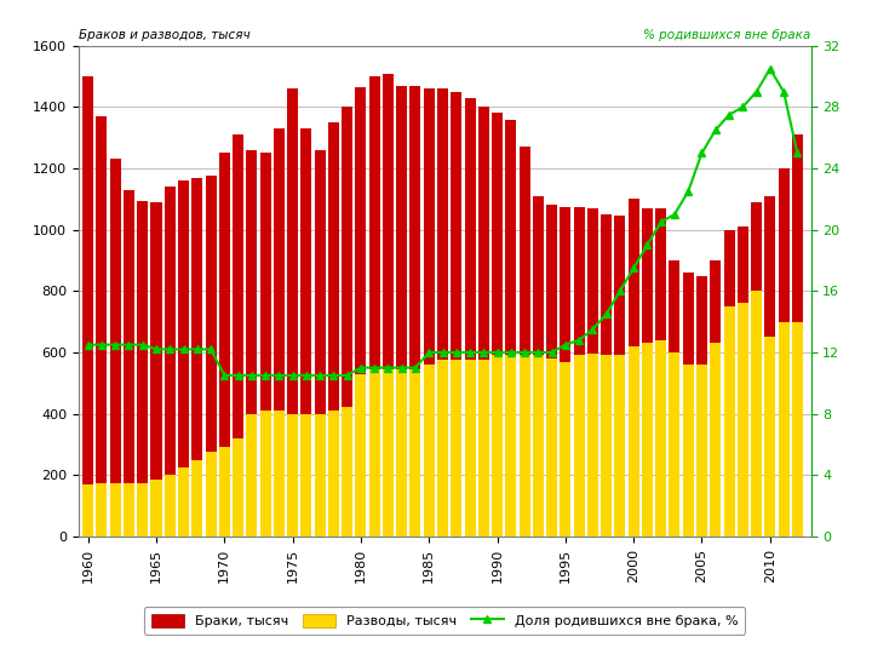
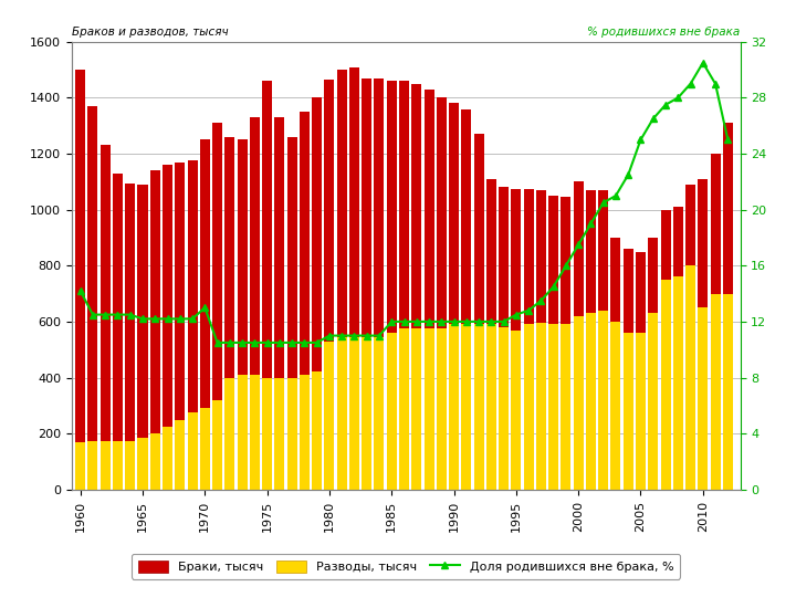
Доля родившихся вне брака, %/1960: 12.5 -> 14.2
Доля родившихся вне брака, %/1970: 10.5 -> 13.0
